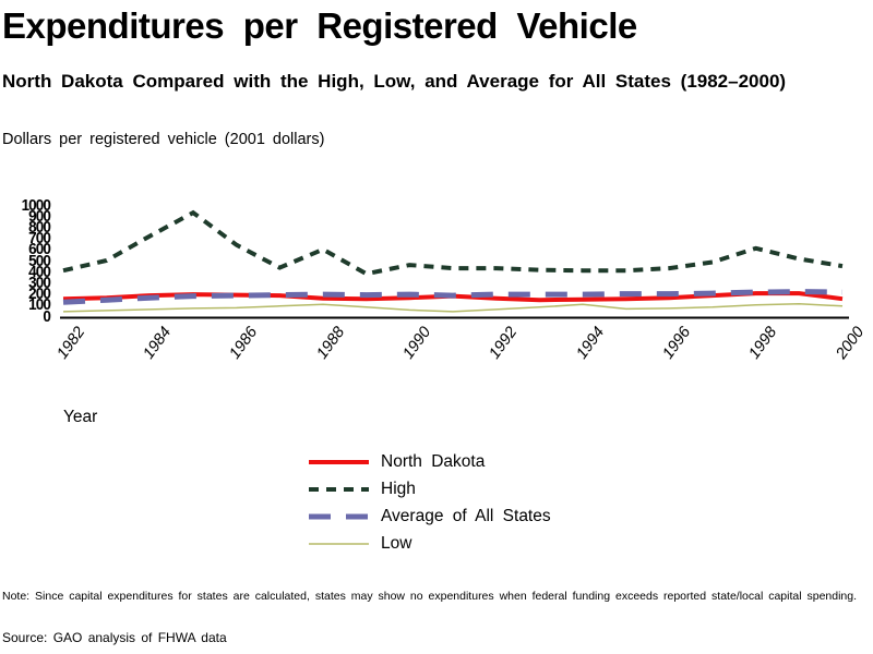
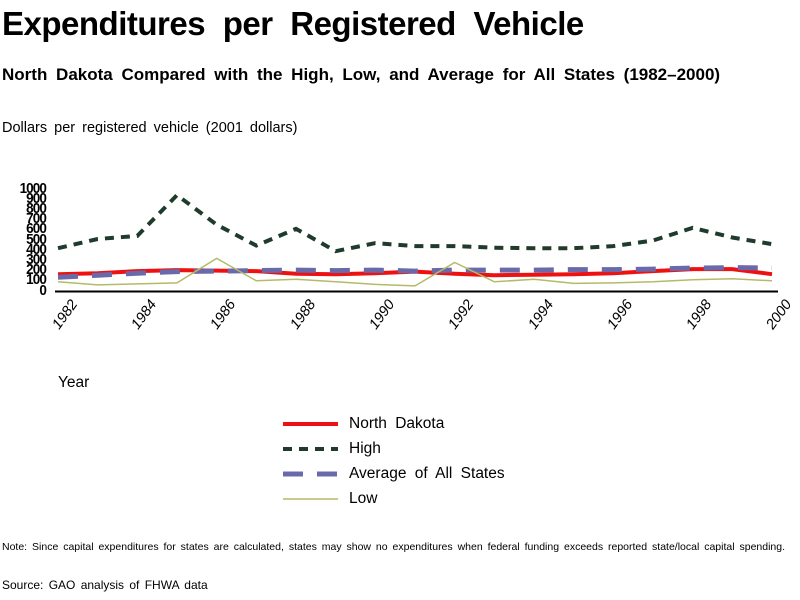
Low/1982: 40 -> 80
High/1984: 720 -> 530
Low/1986: 80 -> 310
Low/1992: 60 -> 270
